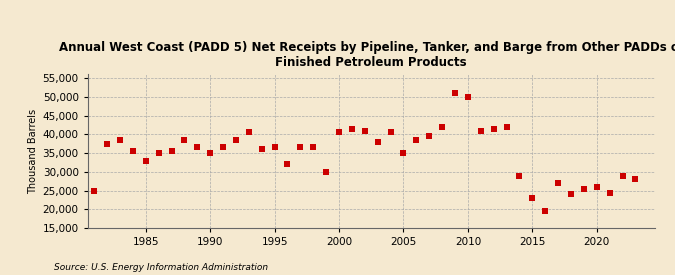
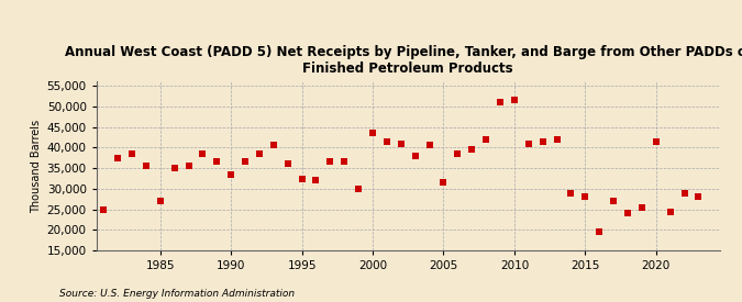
1985: 33,000 -> 27,000
1990: 35,000 -> 33,500
1995: 36,500 -> 32,500
2000: 40,500 -> 43,500
2005: 35,000 -> 31,500
2010: 50,000 -> 51,500
2015: 23,000 -> 28,000
2020: 26,000 -> 41,500
